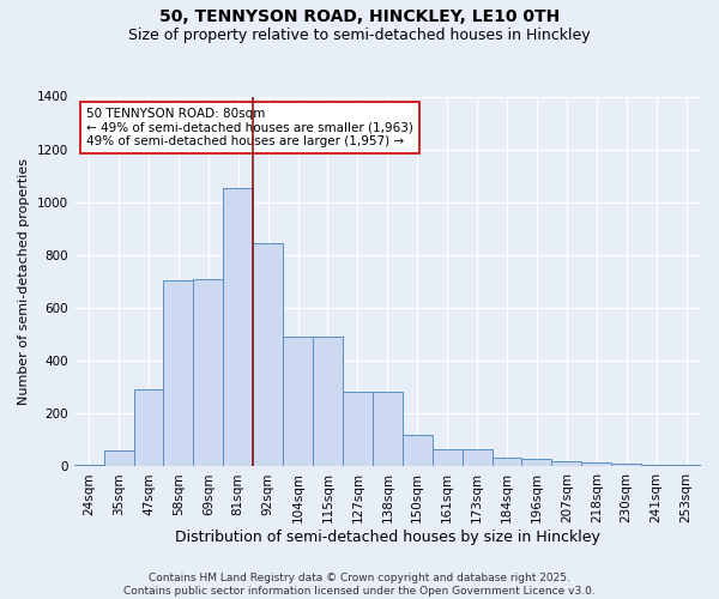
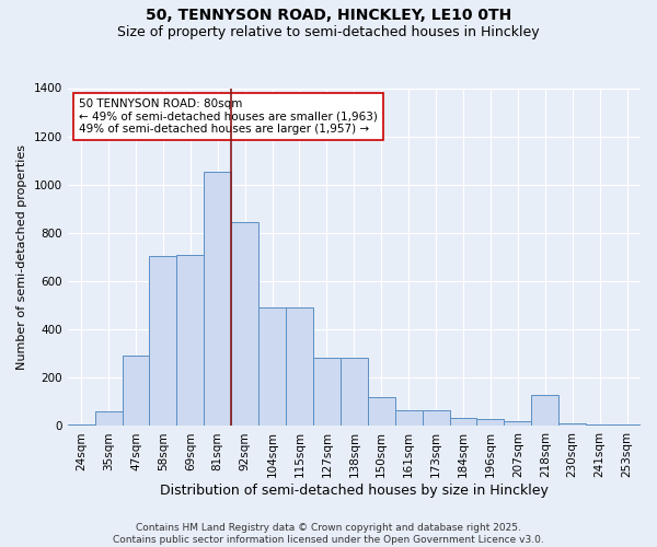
218sqm: 16 -> 130
